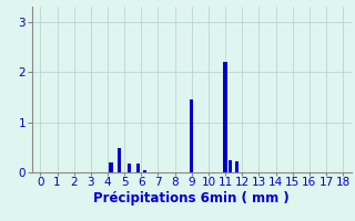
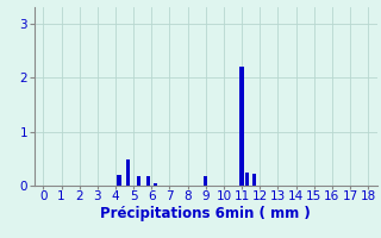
9: 1.45 -> 0.18
